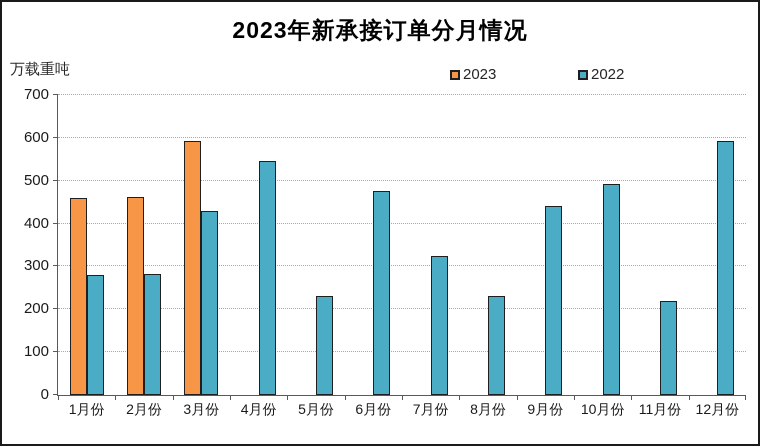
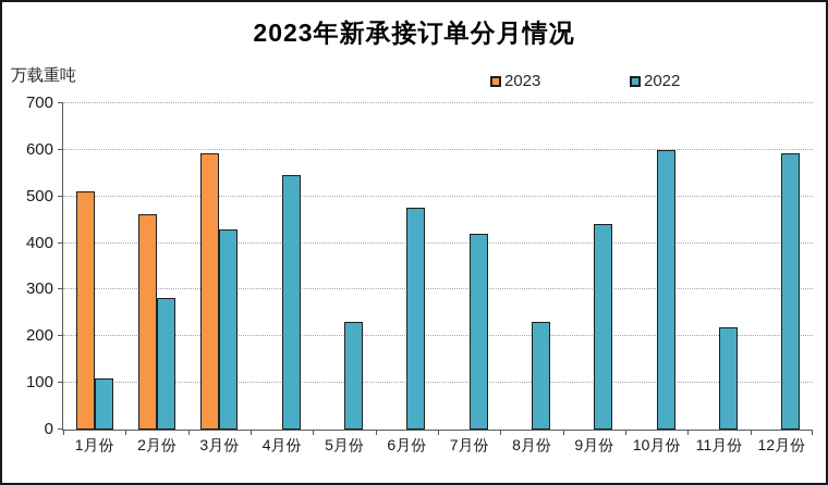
2023/1月份: 460 -> 510
2022/1月份: 280 -> 110
2022/7月份: 320 -> 420
2022/10月份: 490 -> 600
